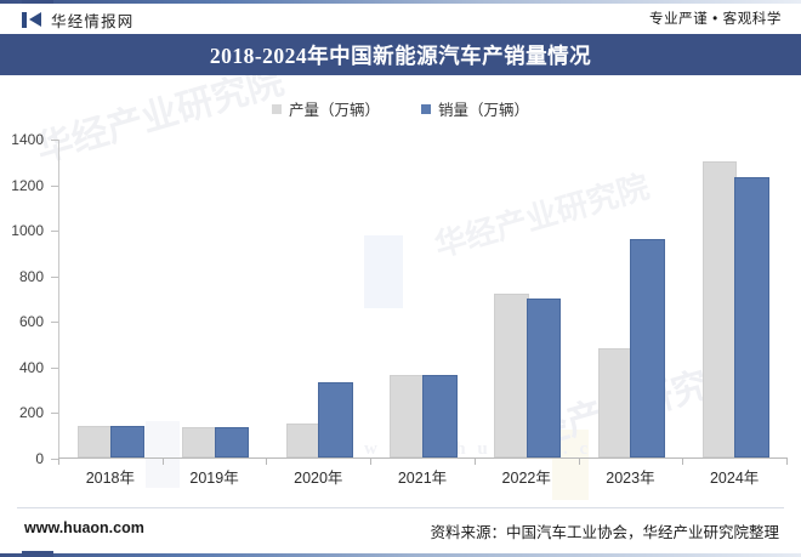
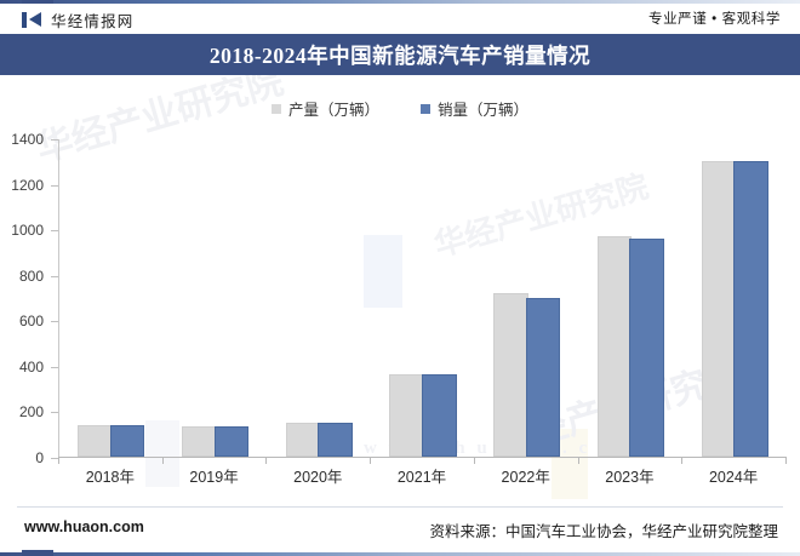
销量（万辆）/2020年: 320 -> 140
产量（万辆）/2023年: 470 -> 960
销量（万辆）/2024年: 1220 -> 1290
